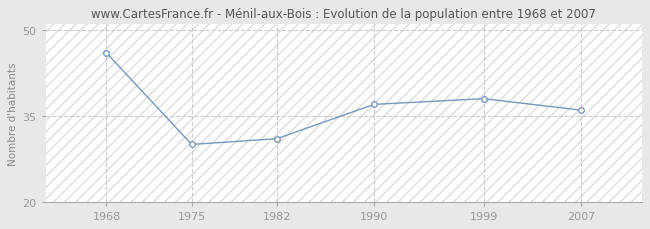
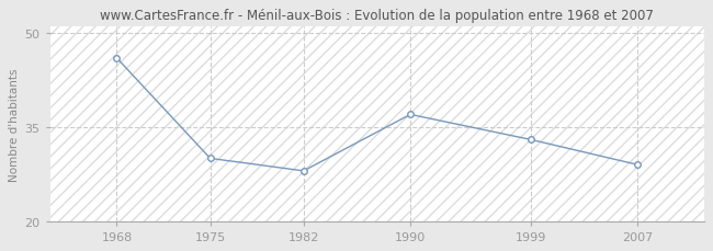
1982: 31 -> 28
1999: 38 -> 33
2007: 36 -> 29
